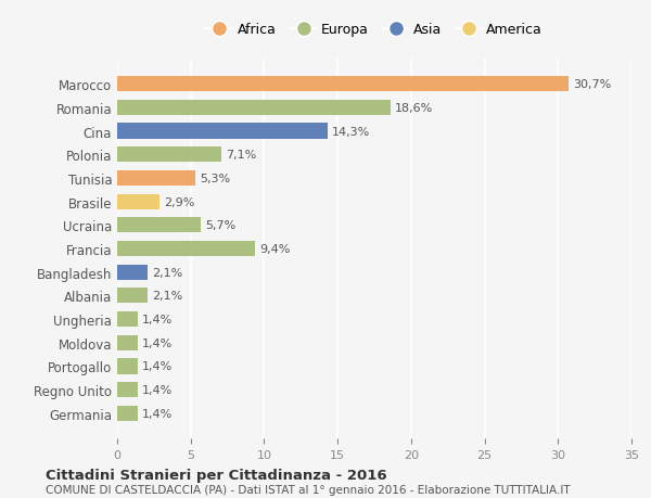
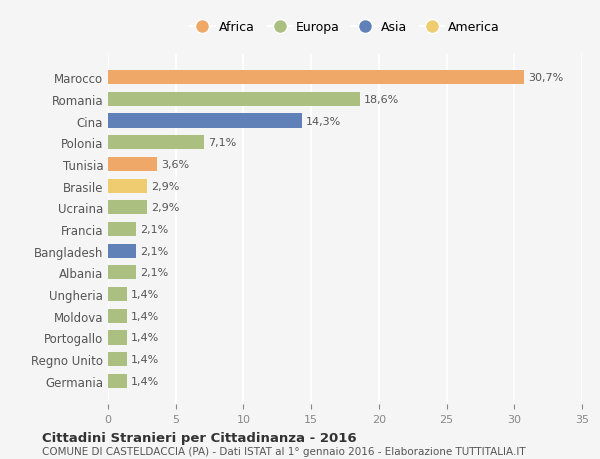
Tunisia: 5,3% -> 3,6%
Ucraina: 5,7% -> 2,9%
Francia: 9,4% -> 2,1%
